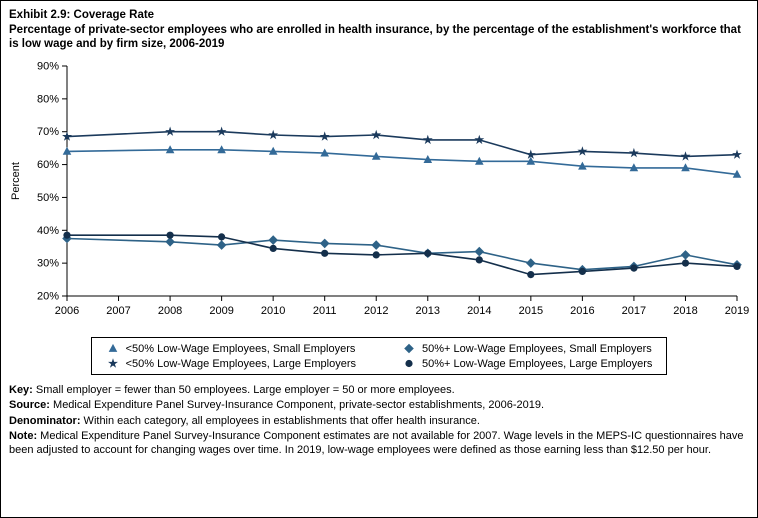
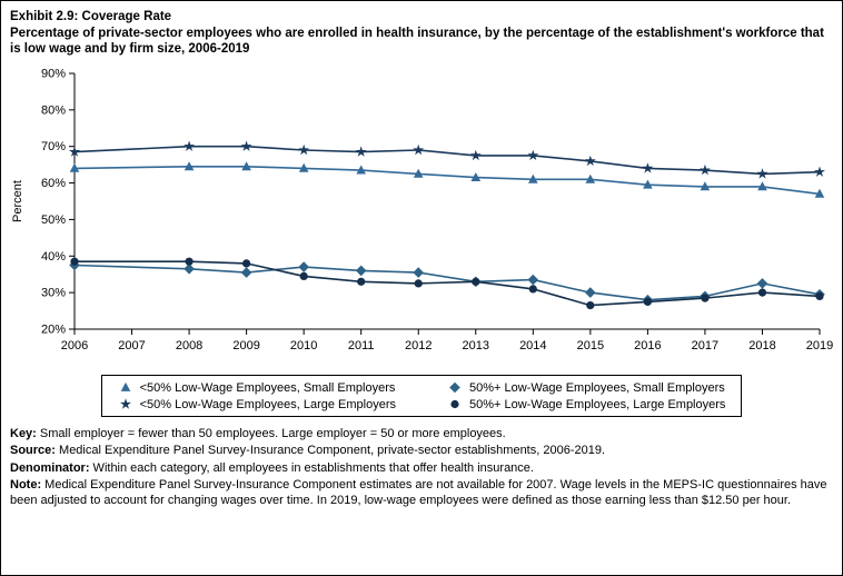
<50% Low-Wage Employees, Large Employers/2015: 63% -> 66%
